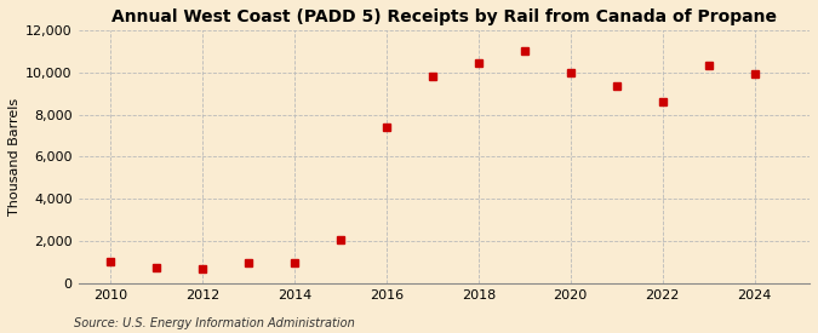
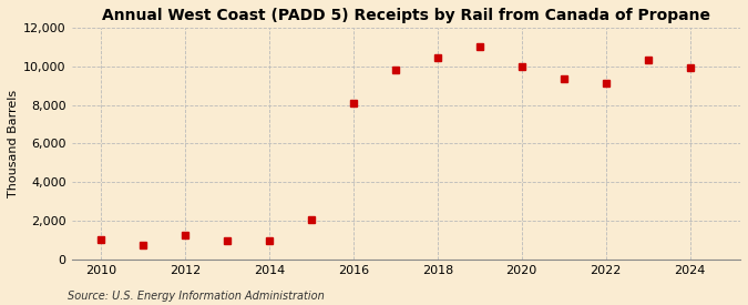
2012: 700 -> 1,300
2016: 7,400 -> 8,100
2022: 8,600 -> 9,100
